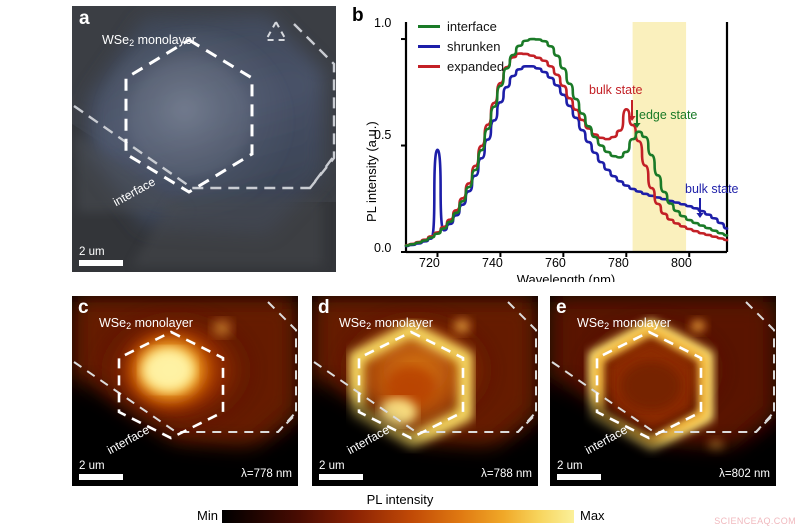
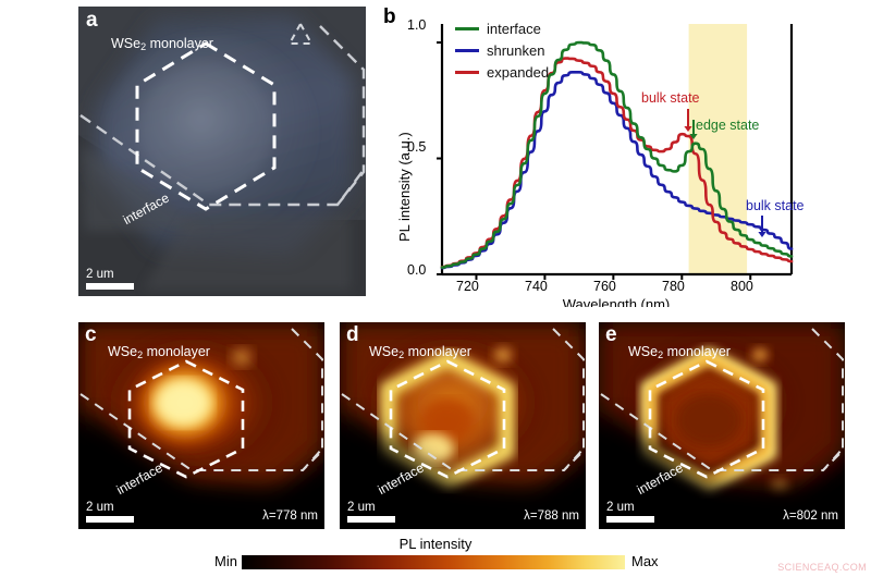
shrunken/720: 0.48 -> 0.08
expanded/780: 0.67 -> 0.60
